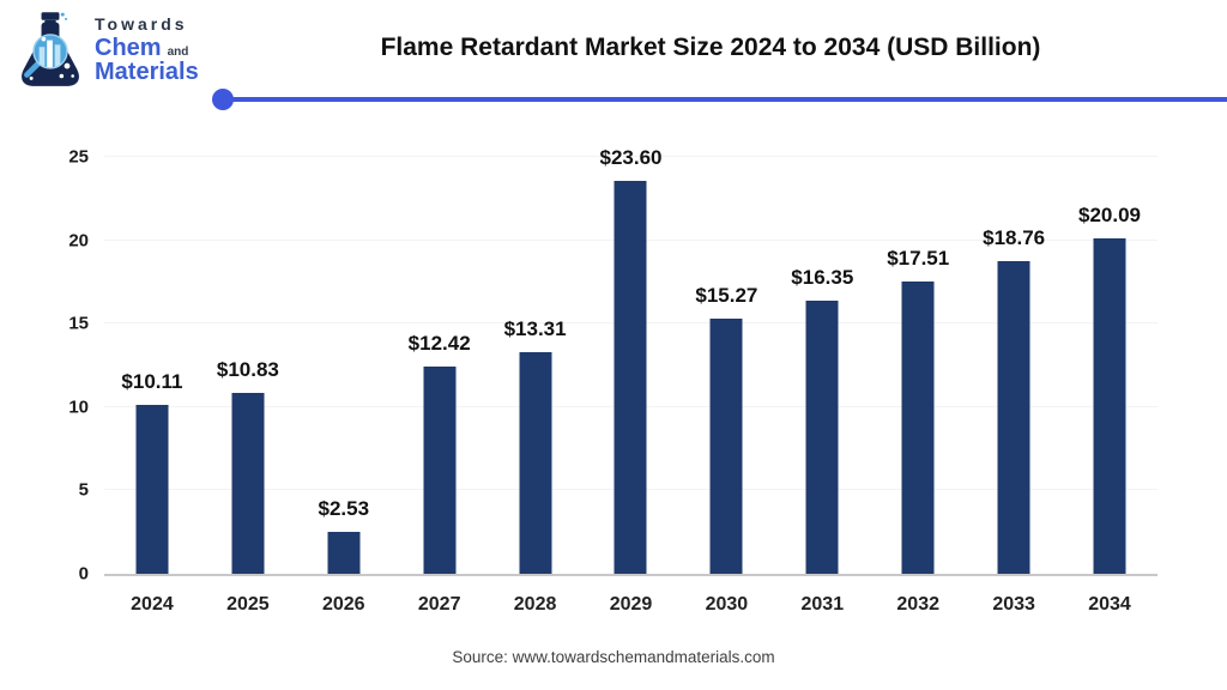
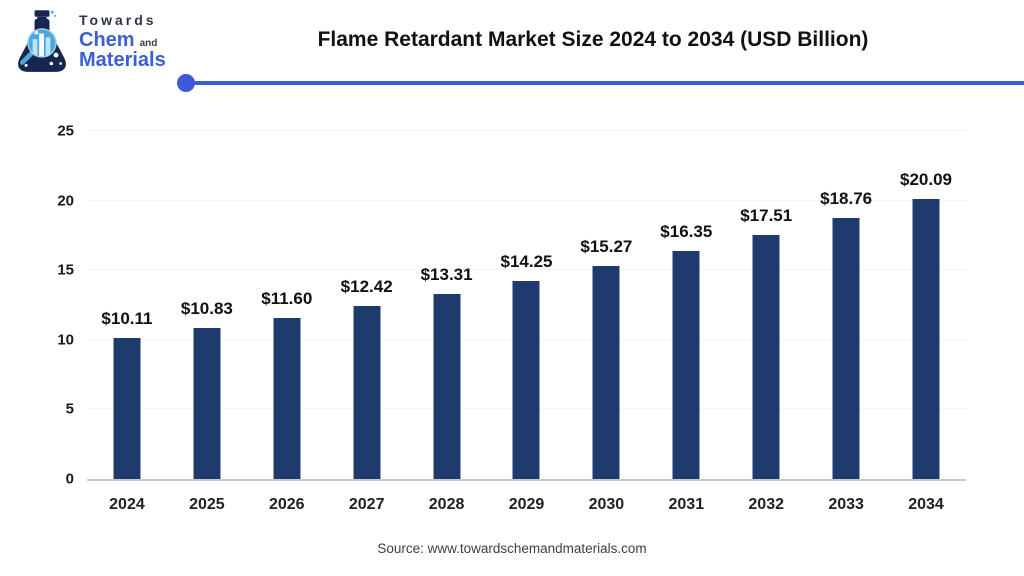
2026: $2.53 -> $11.60
2029: $23.60 -> $14.25
